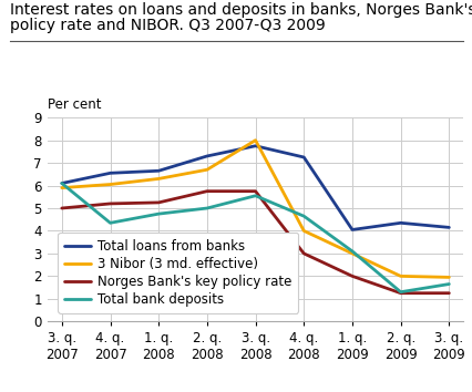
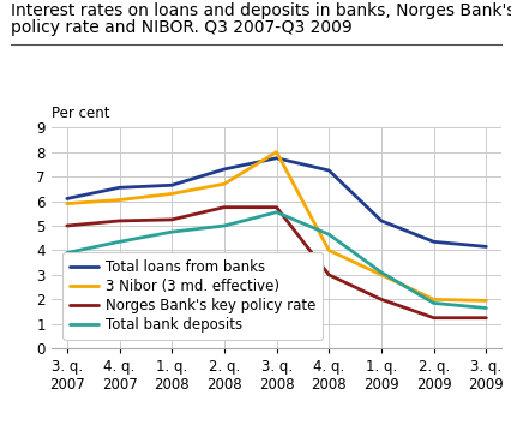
Total bank deposits/3. q. 2007: 6.10 -> 3.90
Total loans from banks/1. q. 2009: 4.05 -> 5.20
Total bank deposits/2. q. 2009: 1.30 -> 1.85
